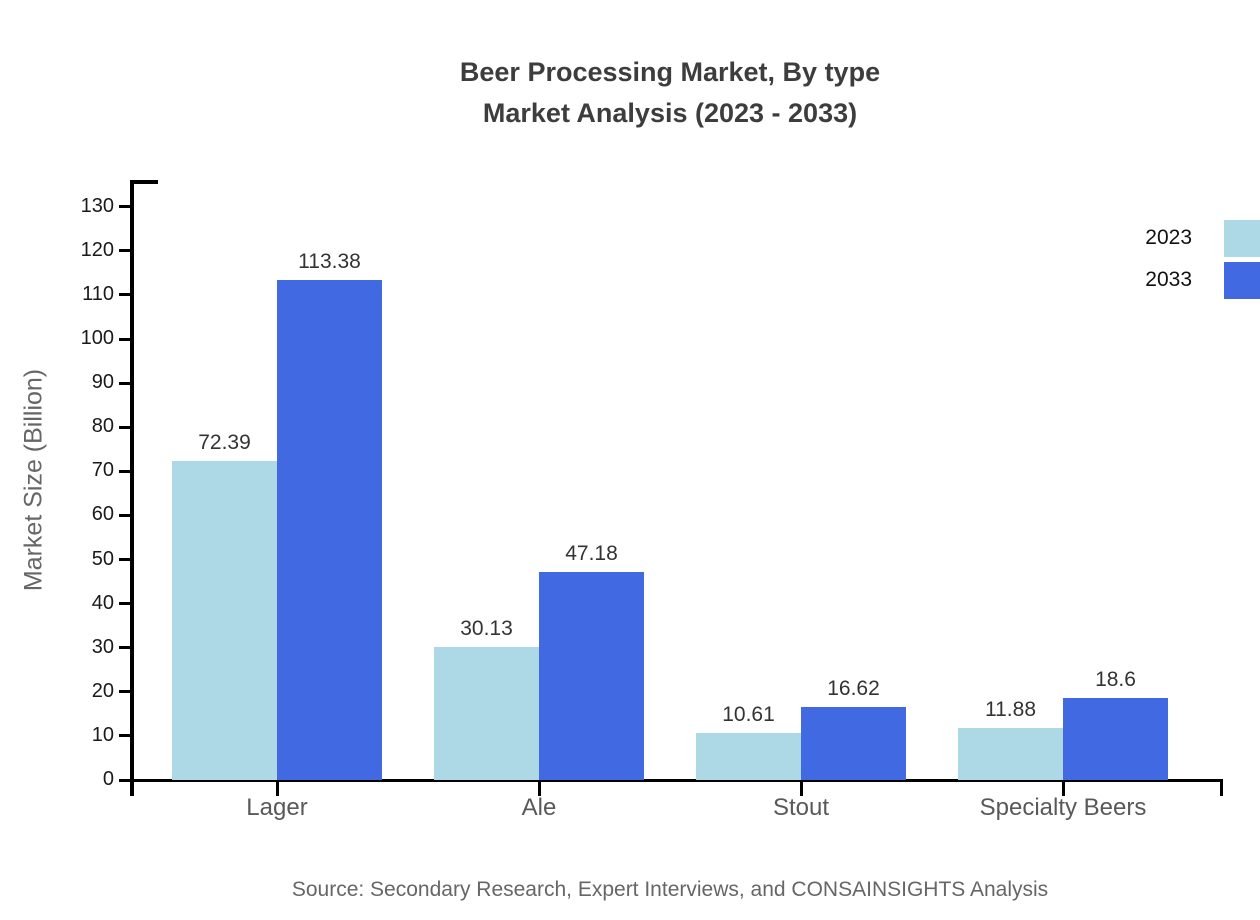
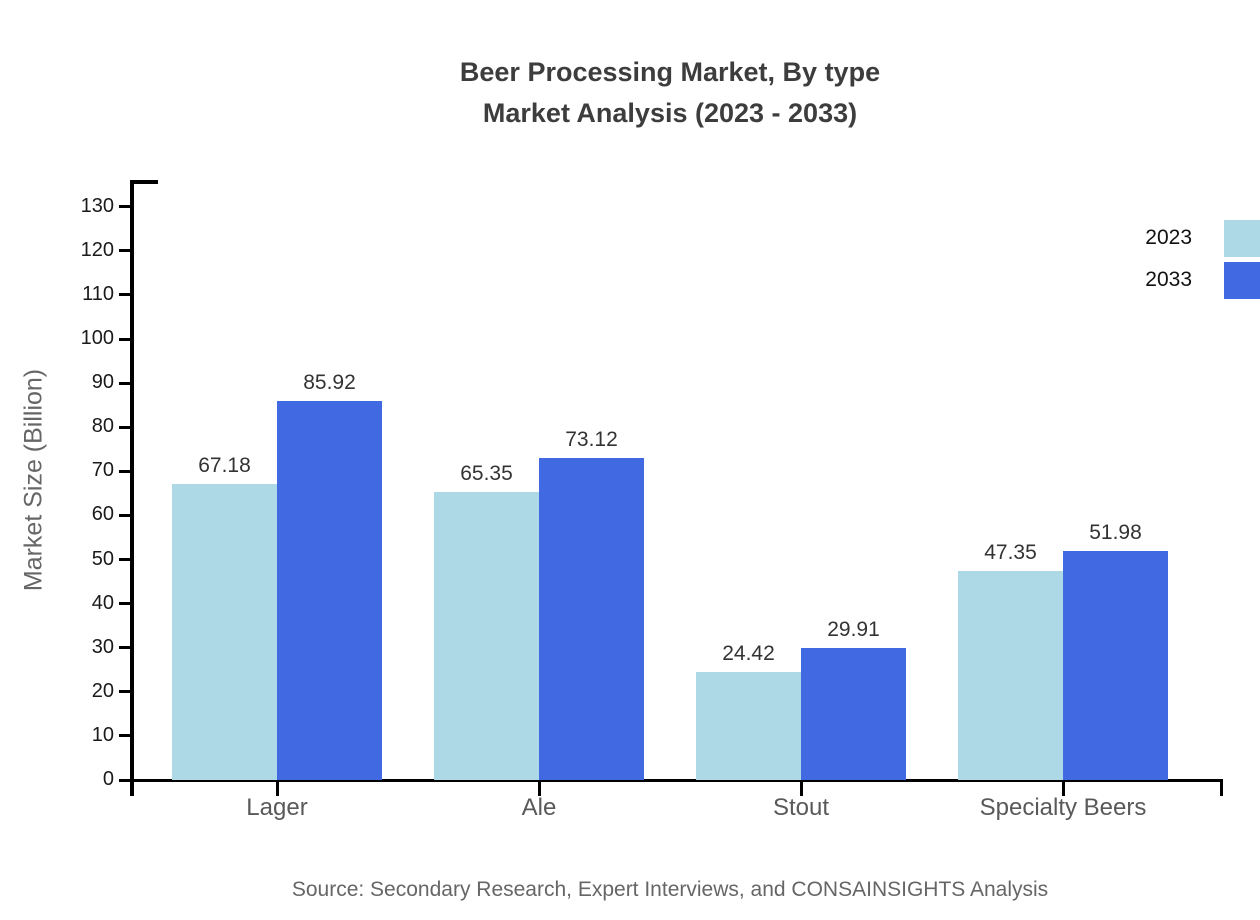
2023/Lager: 72.39 -> 67.18
2033/Lager: 113.38 -> 85.92
2023/Ale: 30.13 -> 65.35
2033/Ale: 47.18 -> 73.12
2023/Stout: 10.61 -> 24.42
2033/Stout: 16.62 -> 29.91
2023/Specialty Beers: 11.88 -> 47.35
2033/Specialty Beers: 18.6 -> 51.98
